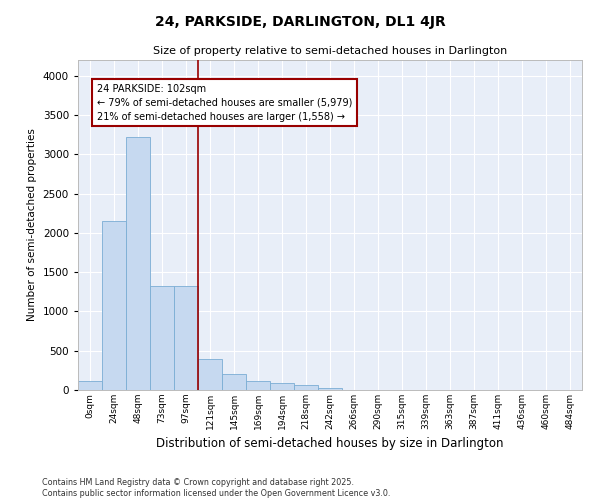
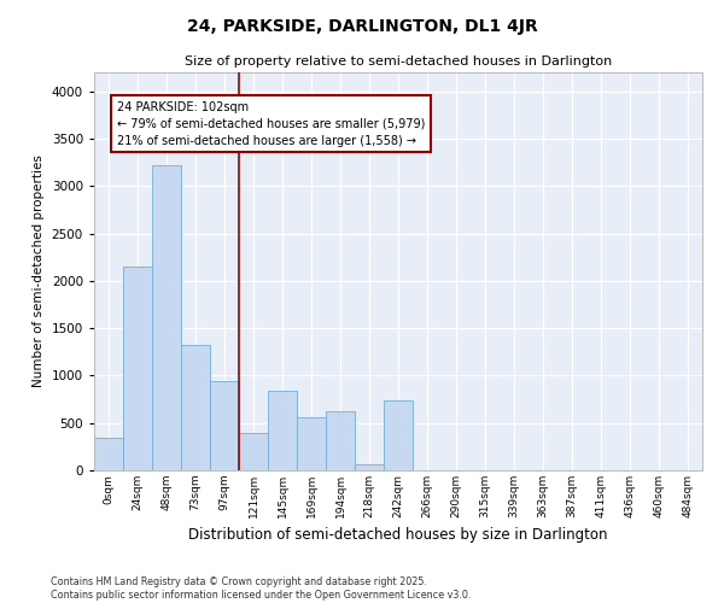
0sqm: 120 -> 340
97sqm: 1320 -> 940
145sqm: 200 -> 840
169sqm: 120 -> 560
194sqm: 90 -> 620
242sqm: 30 -> 740
